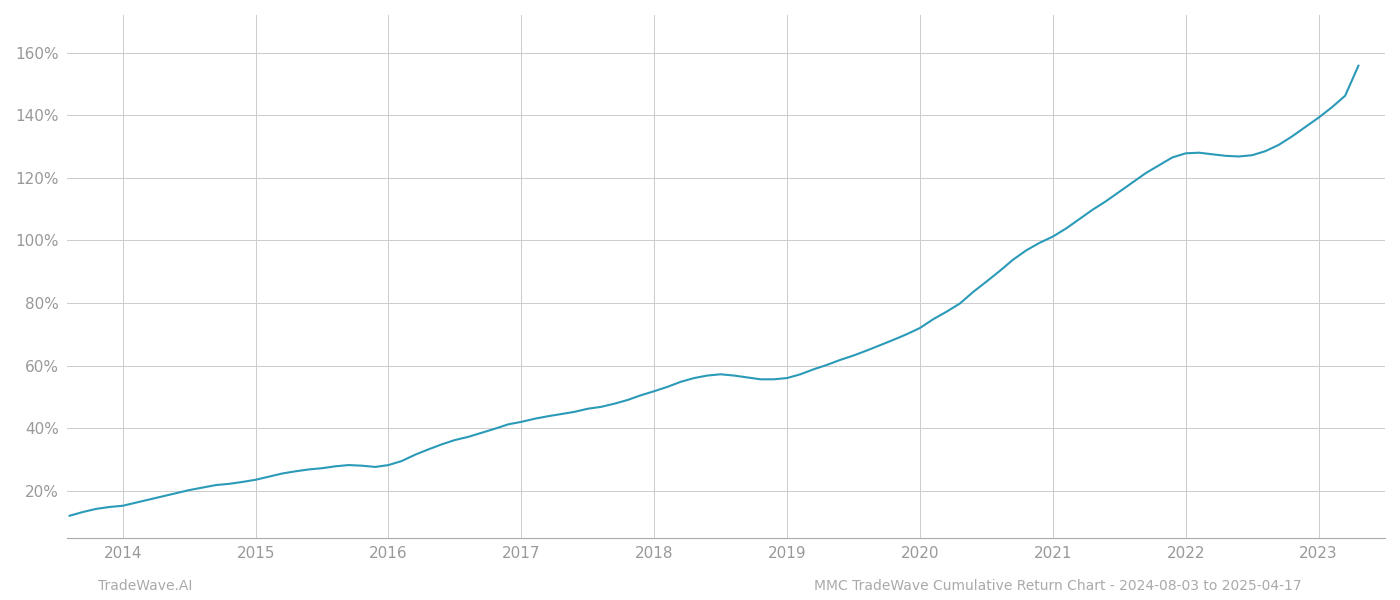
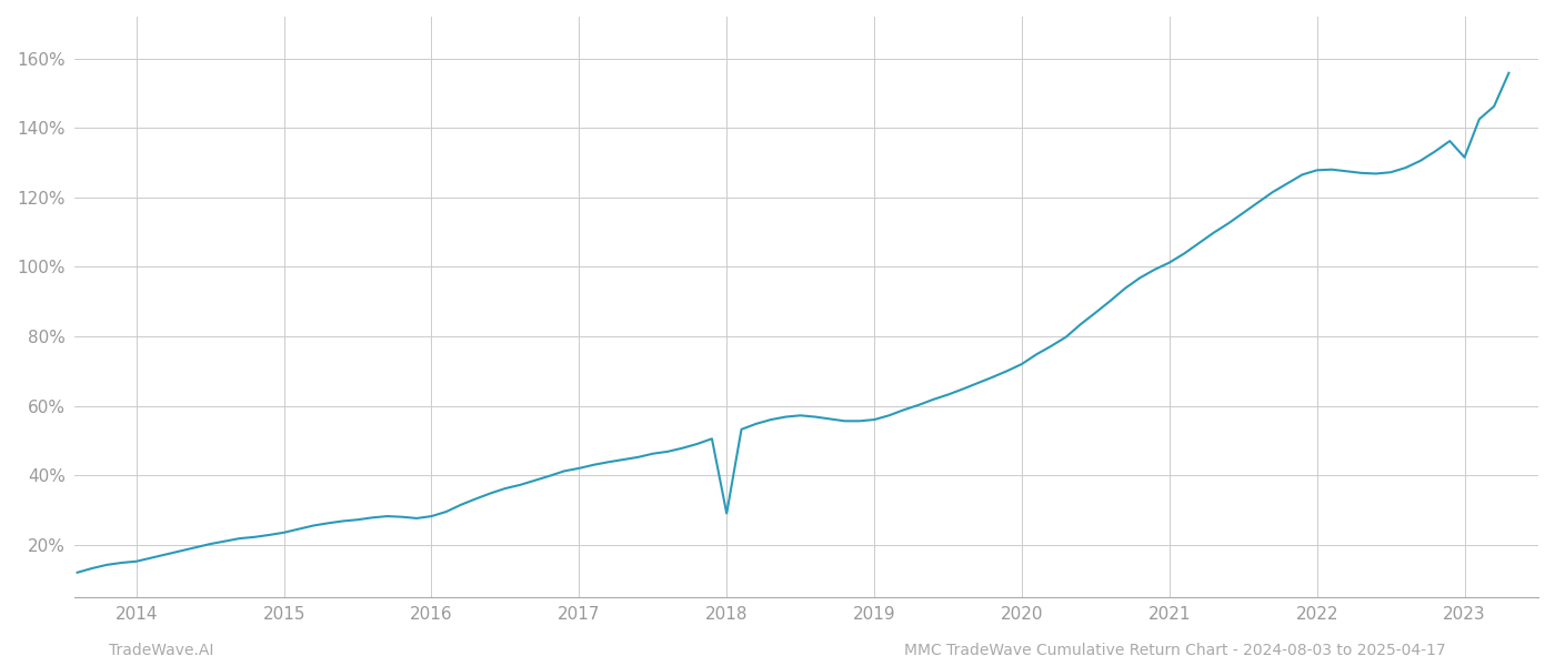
2018: 51.8% -> 29.0%
2023: 139.2% -> 131.5%
